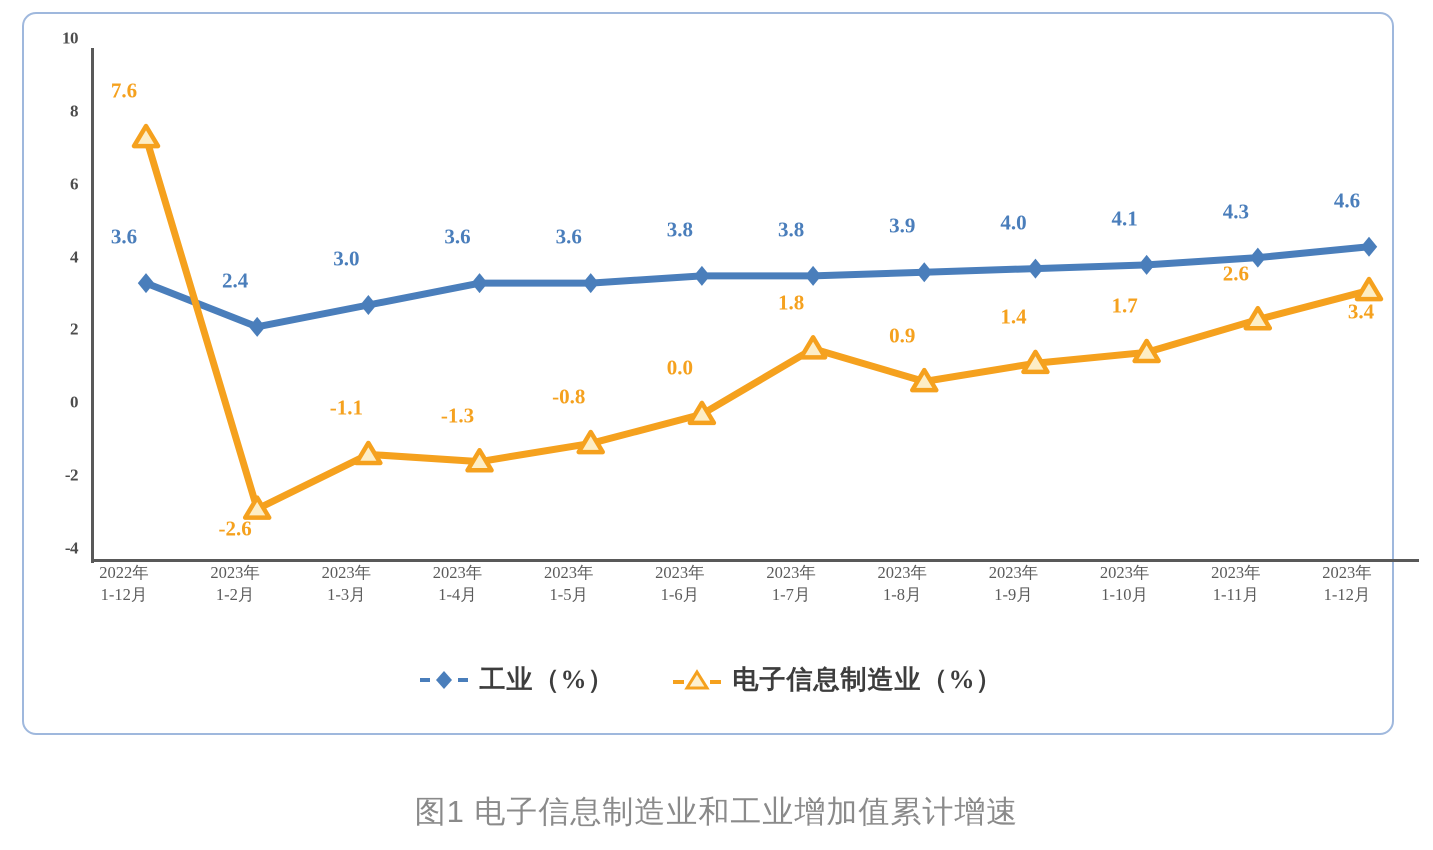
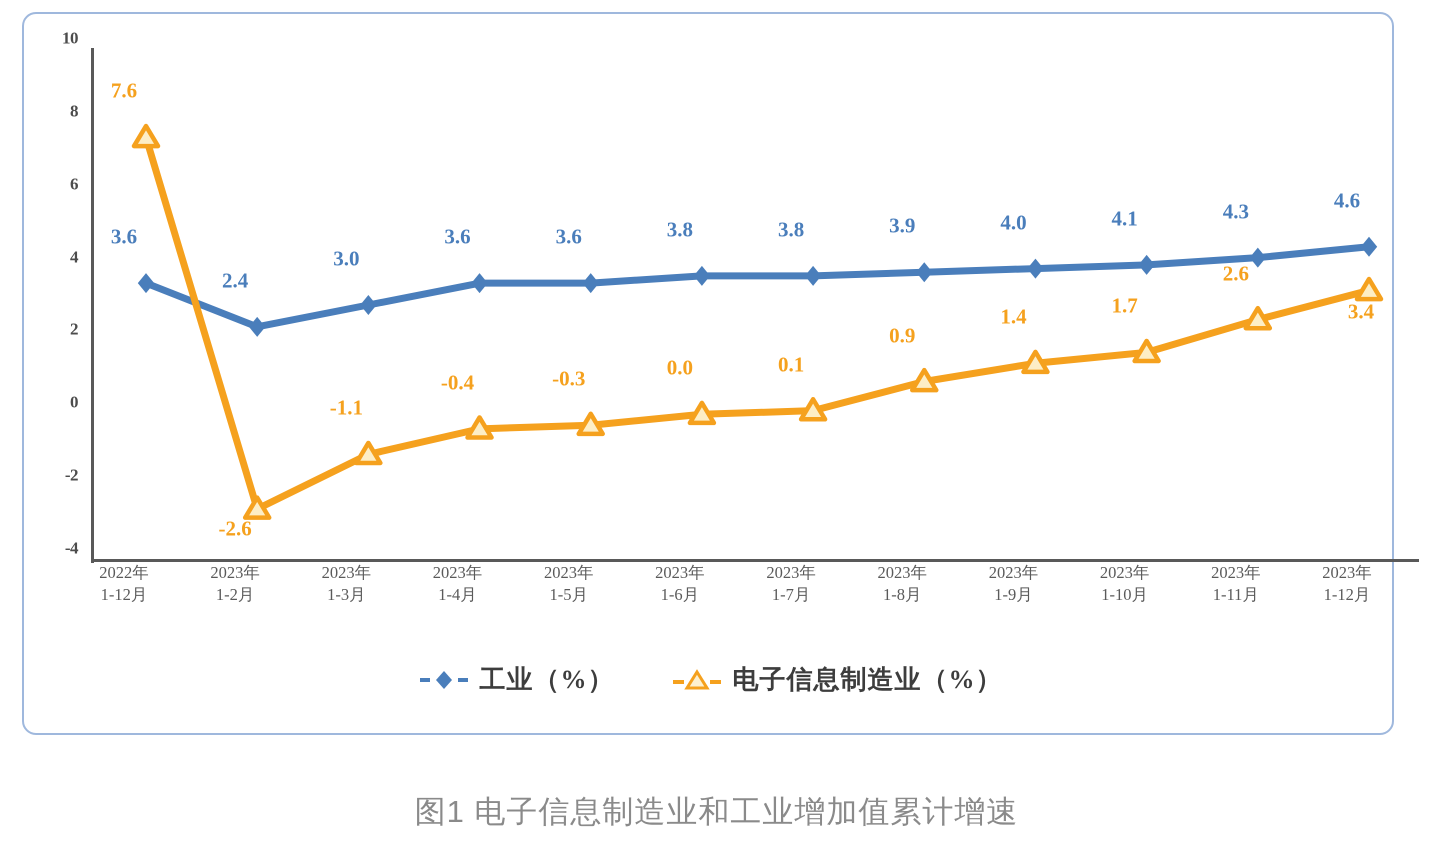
电子信息制造业（%）/2023年 1-4月: -1.3 -> -0.4
电子信息制造业（%）/2023年 1-5月: -0.8 -> -0.3
电子信息制造业（%）/2023年 1-7月: 1.8 -> 0.1
